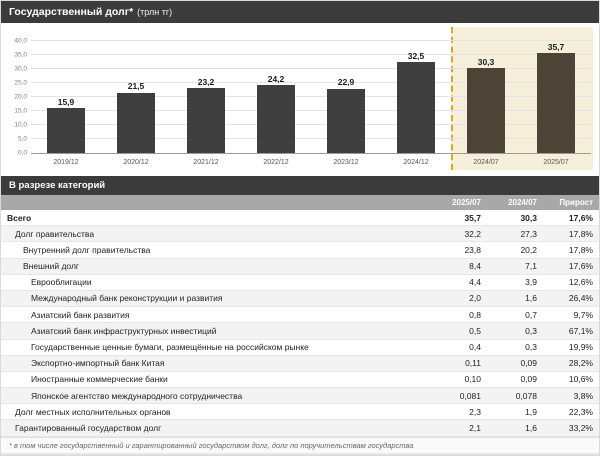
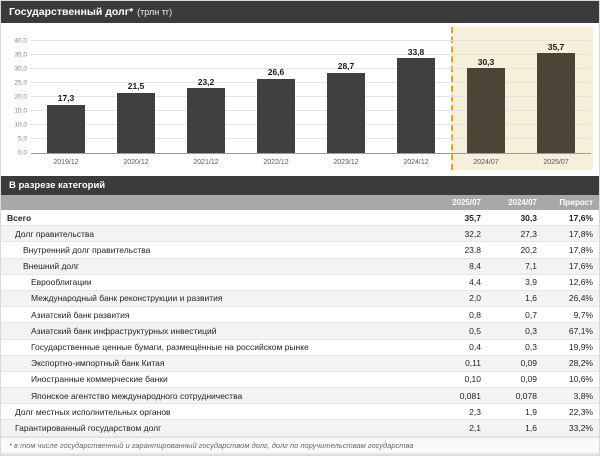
2019/12: 15,9 -> 17,3
2022/12: 24,2 -> 26,6
2023/12: 22,9 -> 28,7
2024/12: 32,5 -> 33,8
